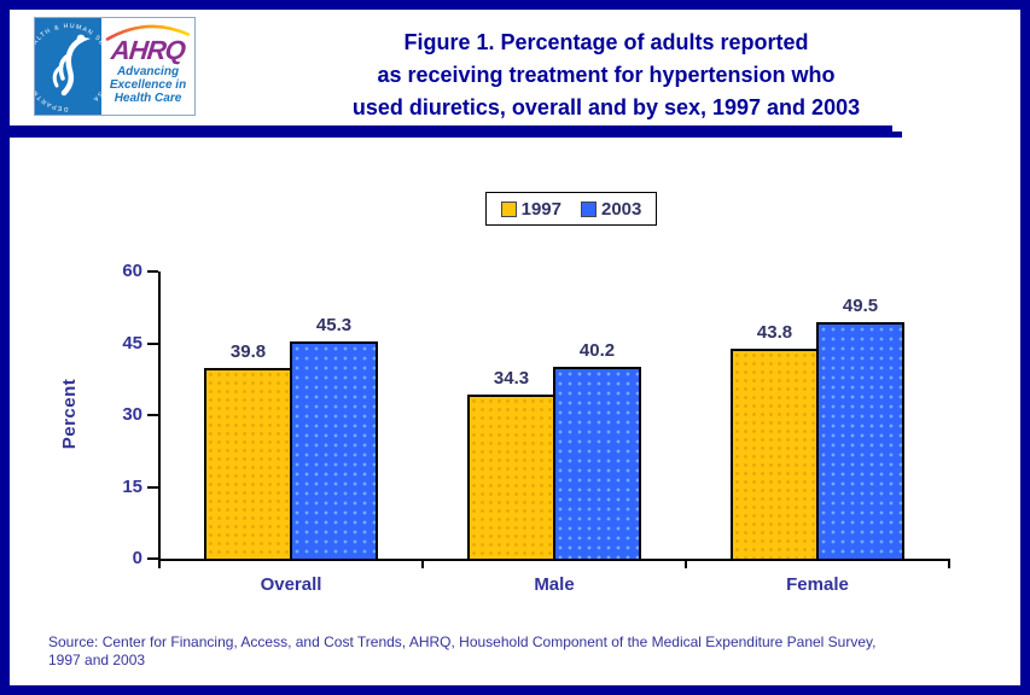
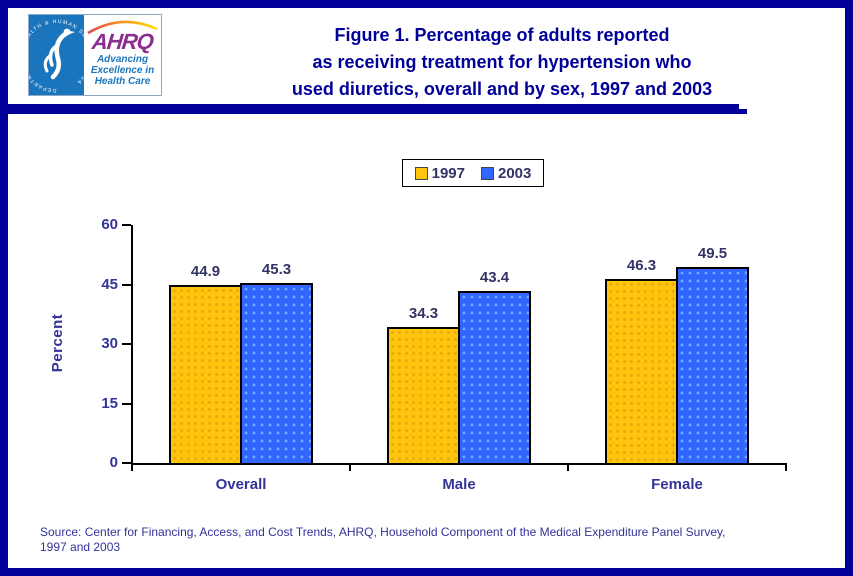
1997/Overall: 39.8 -> 44.9
2003/Male: 40.2 -> 43.4
1997/Female: 43.8 -> 46.3
